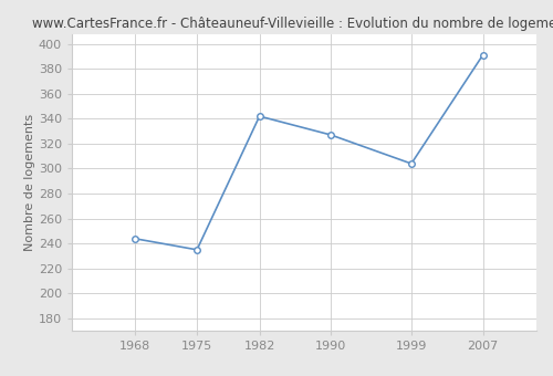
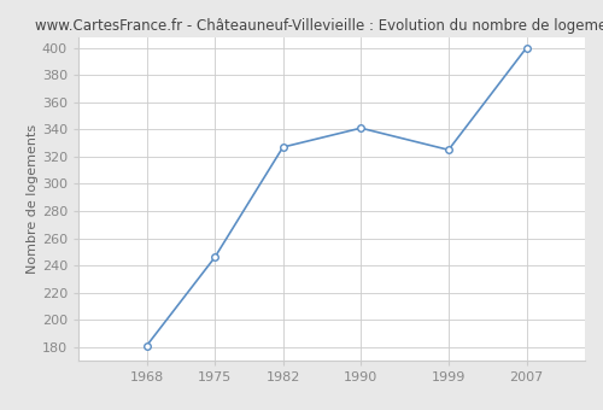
1968: 244 -> 181
1975: 235 -> 246
1982: 342 -> 327
1990: 327 -> 341
1999: 304 -> 325
2007: 391 -> 400
